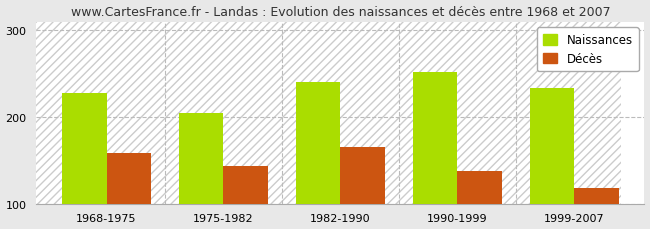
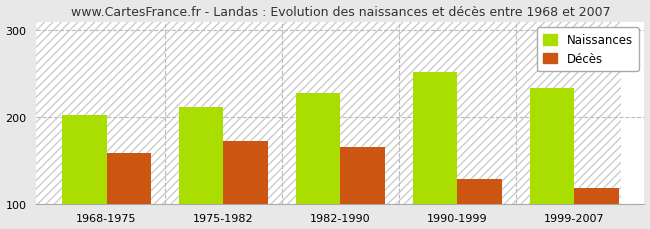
Naissances/1968-1975: 228 -> 202
Naissances/1975-1982: 205 -> 212
Décès/1975-1982: 143 -> 172
Naissances/1982-1990: 240 -> 228
Décès/1990-1999: 138 -> 128
